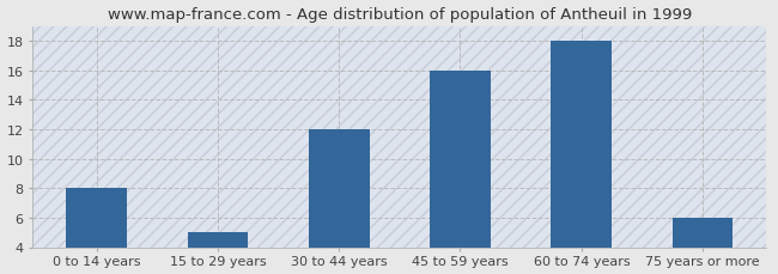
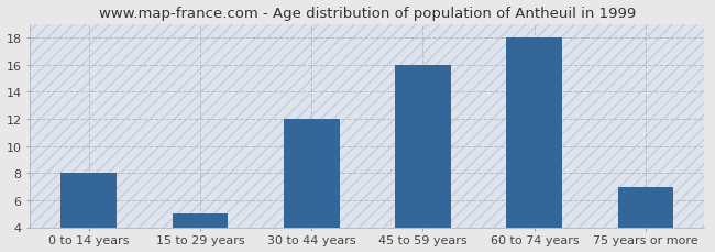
75 years or more: 6 -> 7
